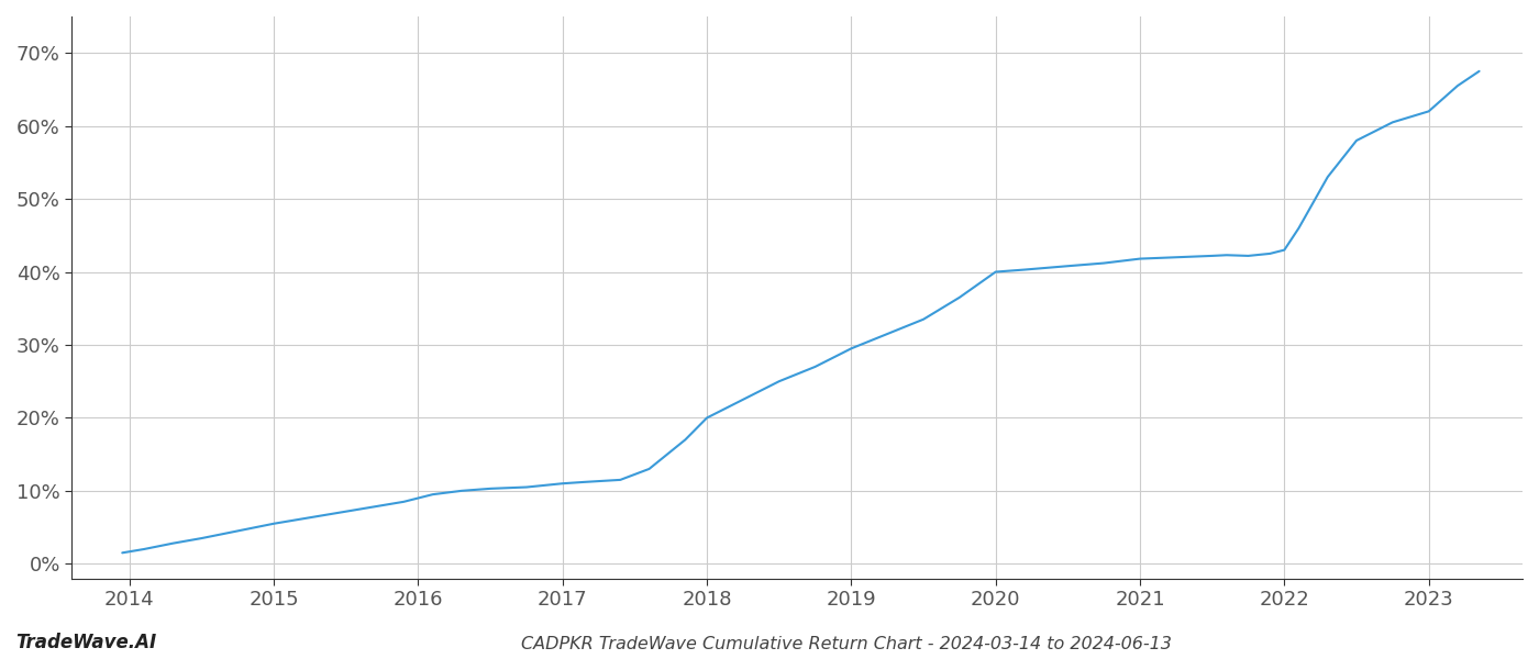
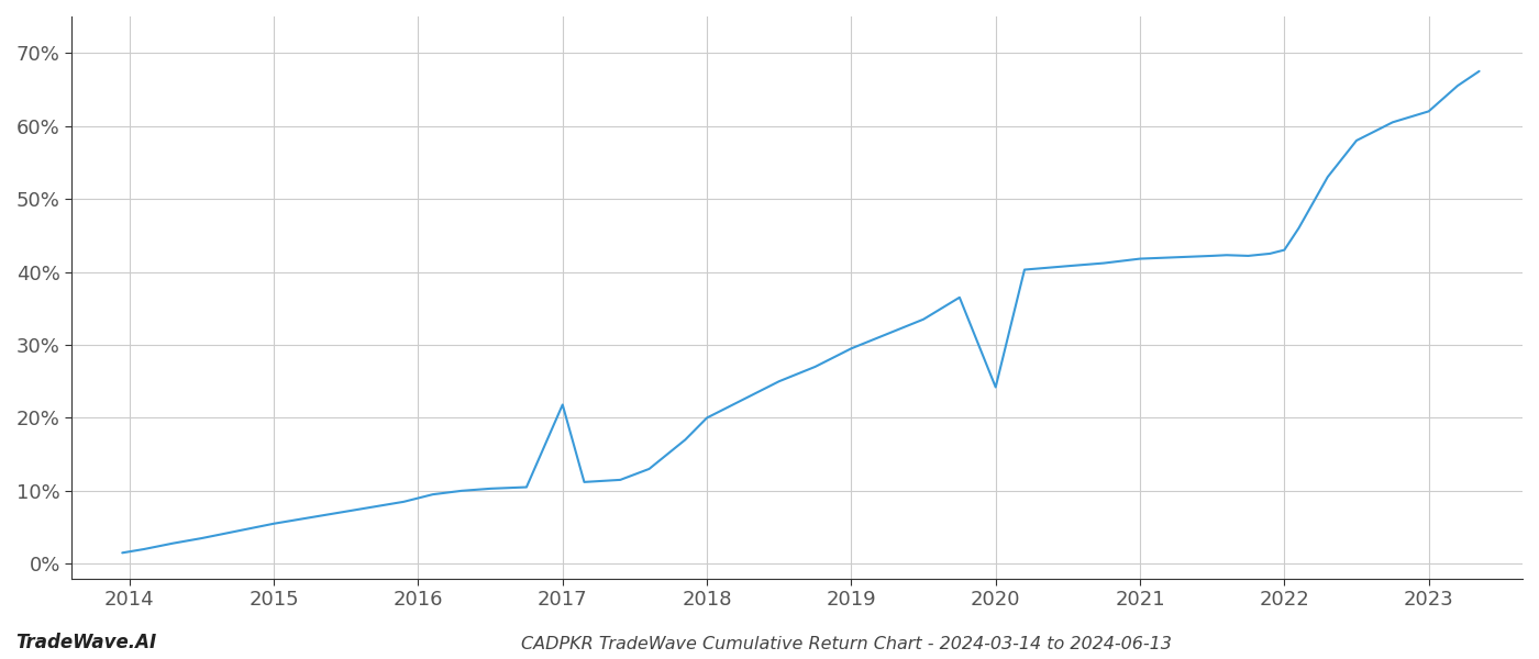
2017: 11.0% -> 21.8%
2020: 40.0% -> 24.2%
